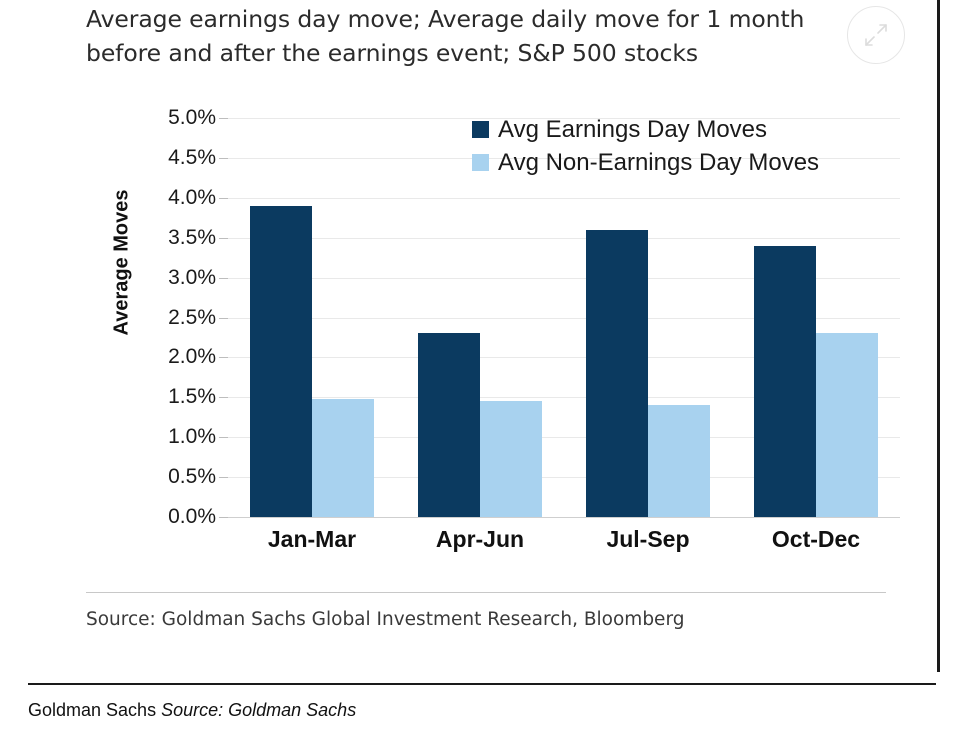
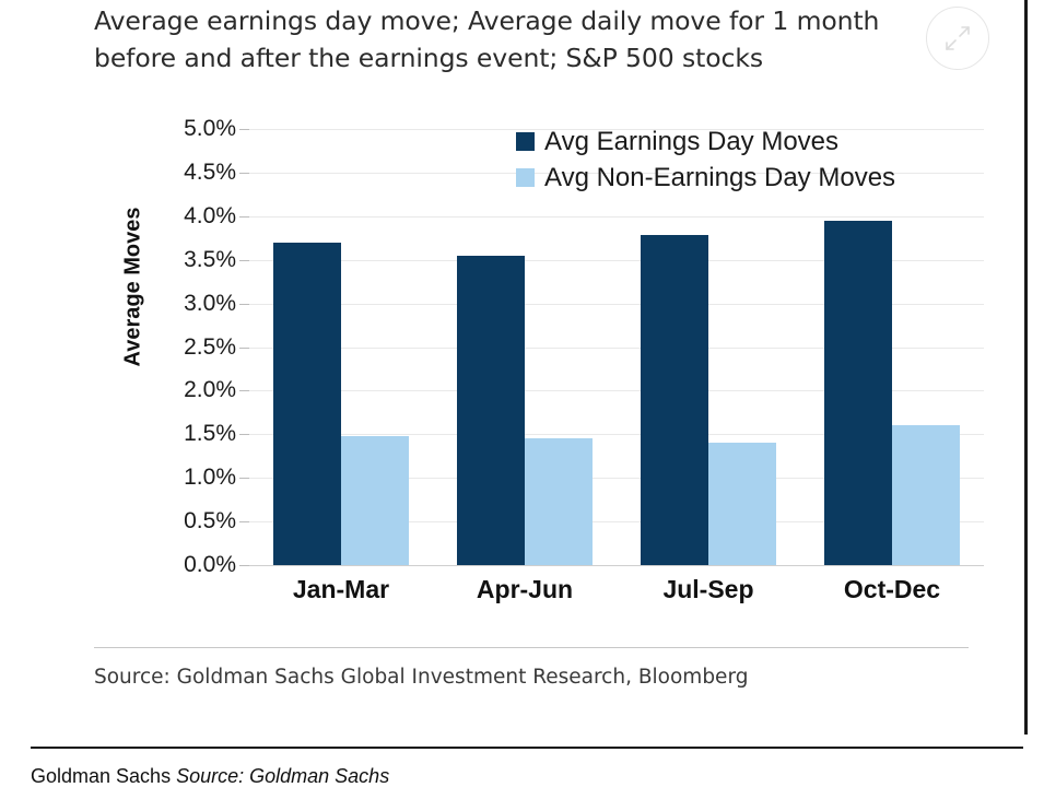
Avg Earnings Day Moves/Jan-Mar: 3.9% -> 3.7%
Avg Earnings Day Moves/Apr-Jun: 2.3% -> 3.5%
Avg Earnings Day Moves/Jul-Sep: 3.6% -> 3.8%
Avg Earnings Day Moves/Oct-Dec: 3.4% -> 4.0%
Avg Non-Earnings Day Moves/Oct-Dec: 2.3% -> 1.6%
